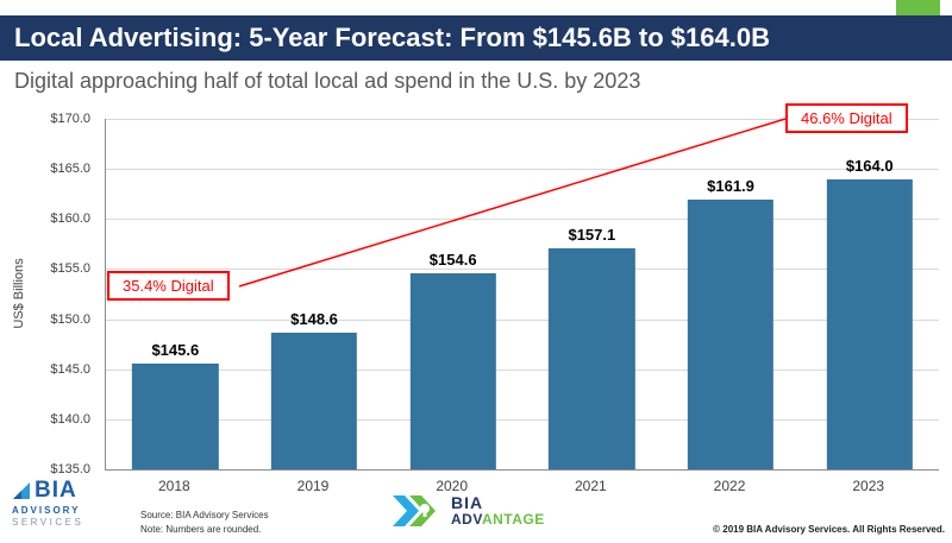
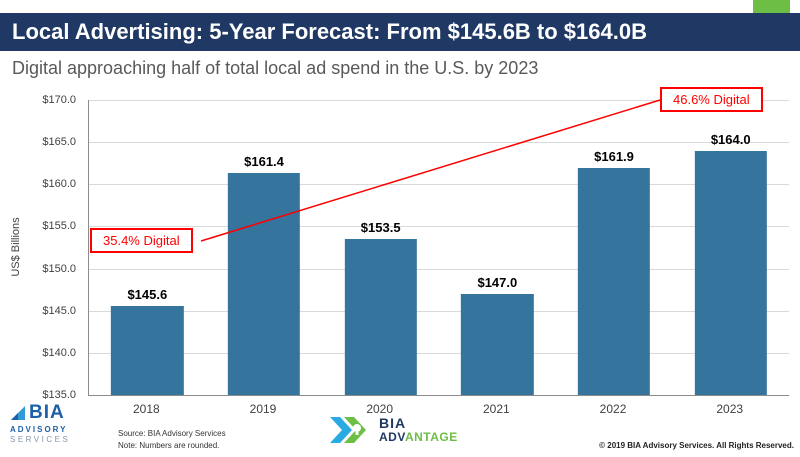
2019: $148.6 -> $161.4
2020: $154.6 -> $153.5
2021: $157.1 -> $147.0
